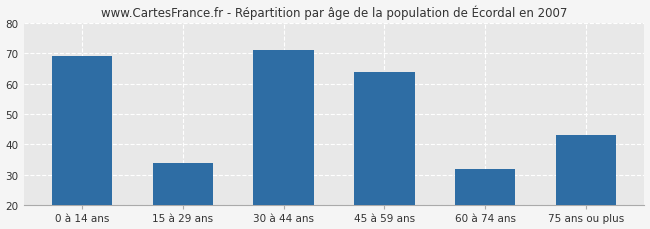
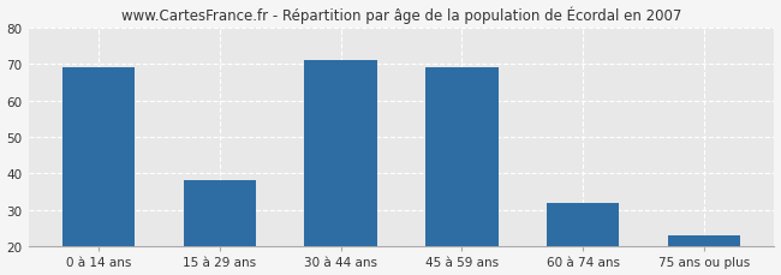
15 à 29 ans: 34 -> 38
45 à 59 ans: 64 -> 69
75 ans ou plus: 43 -> 23
